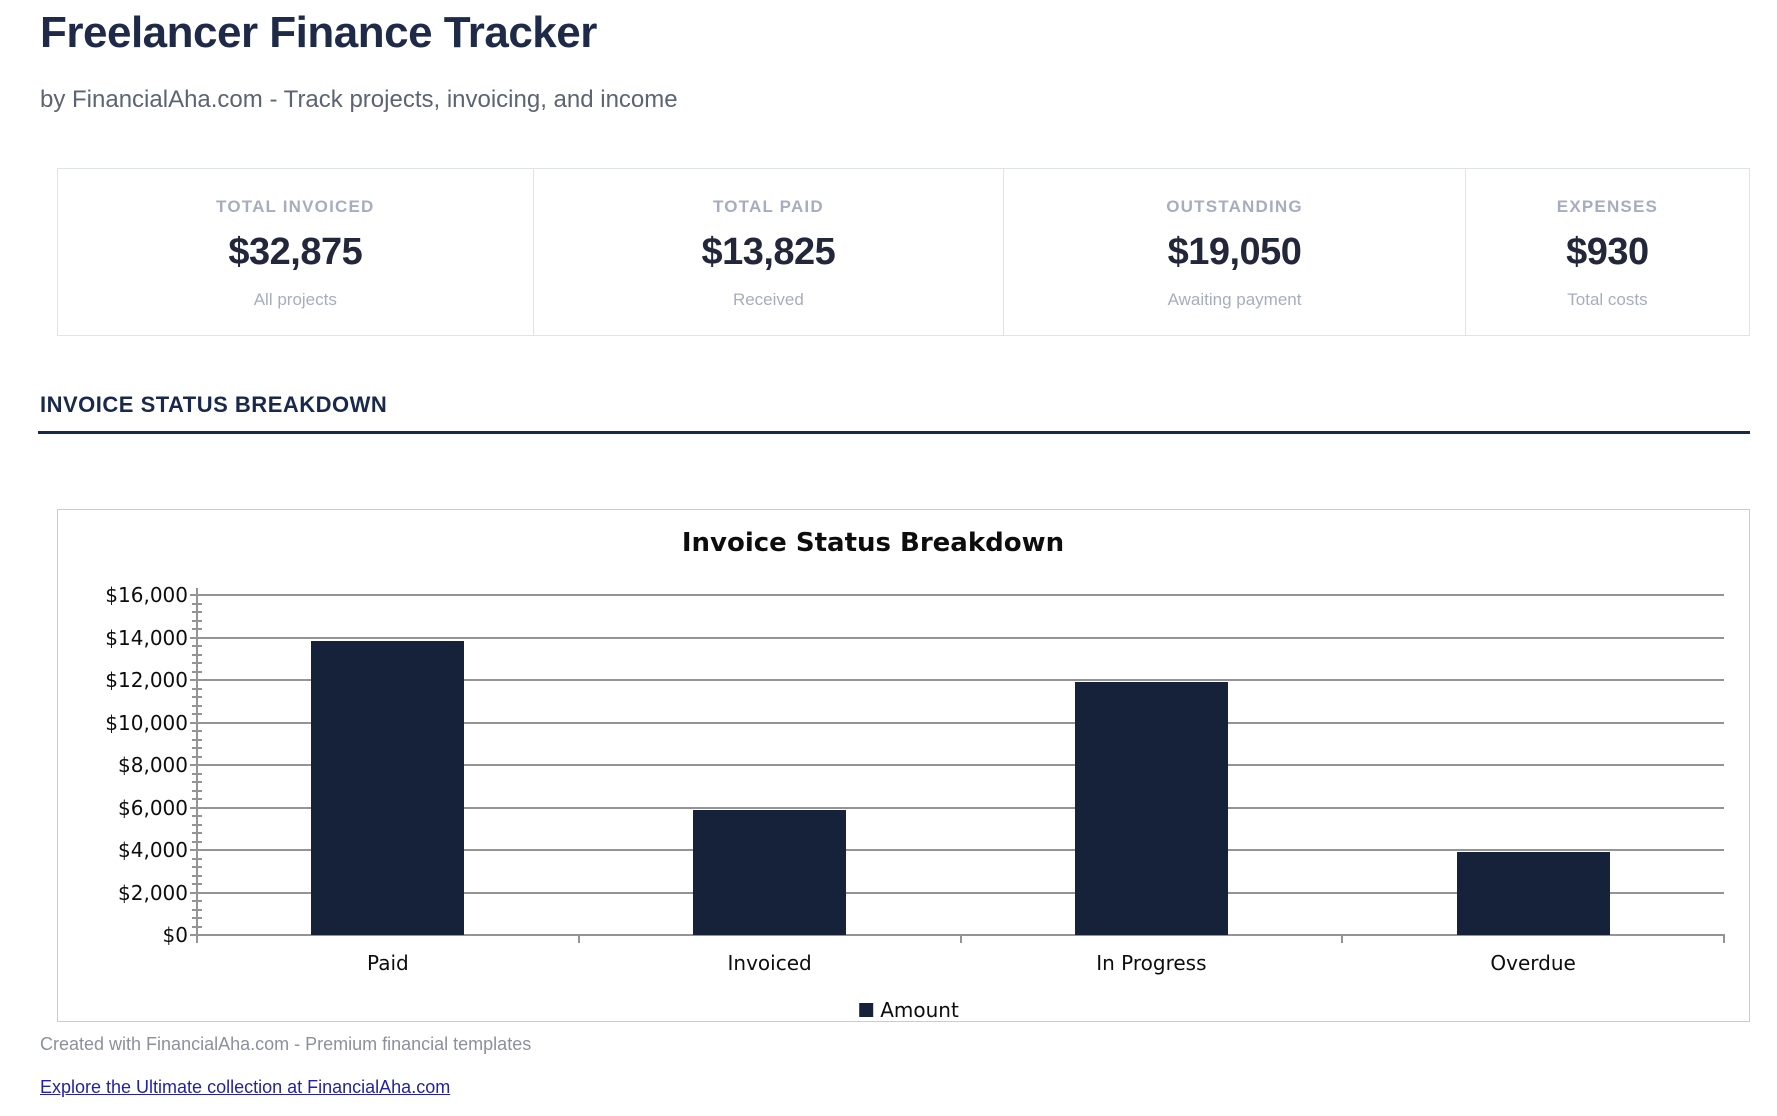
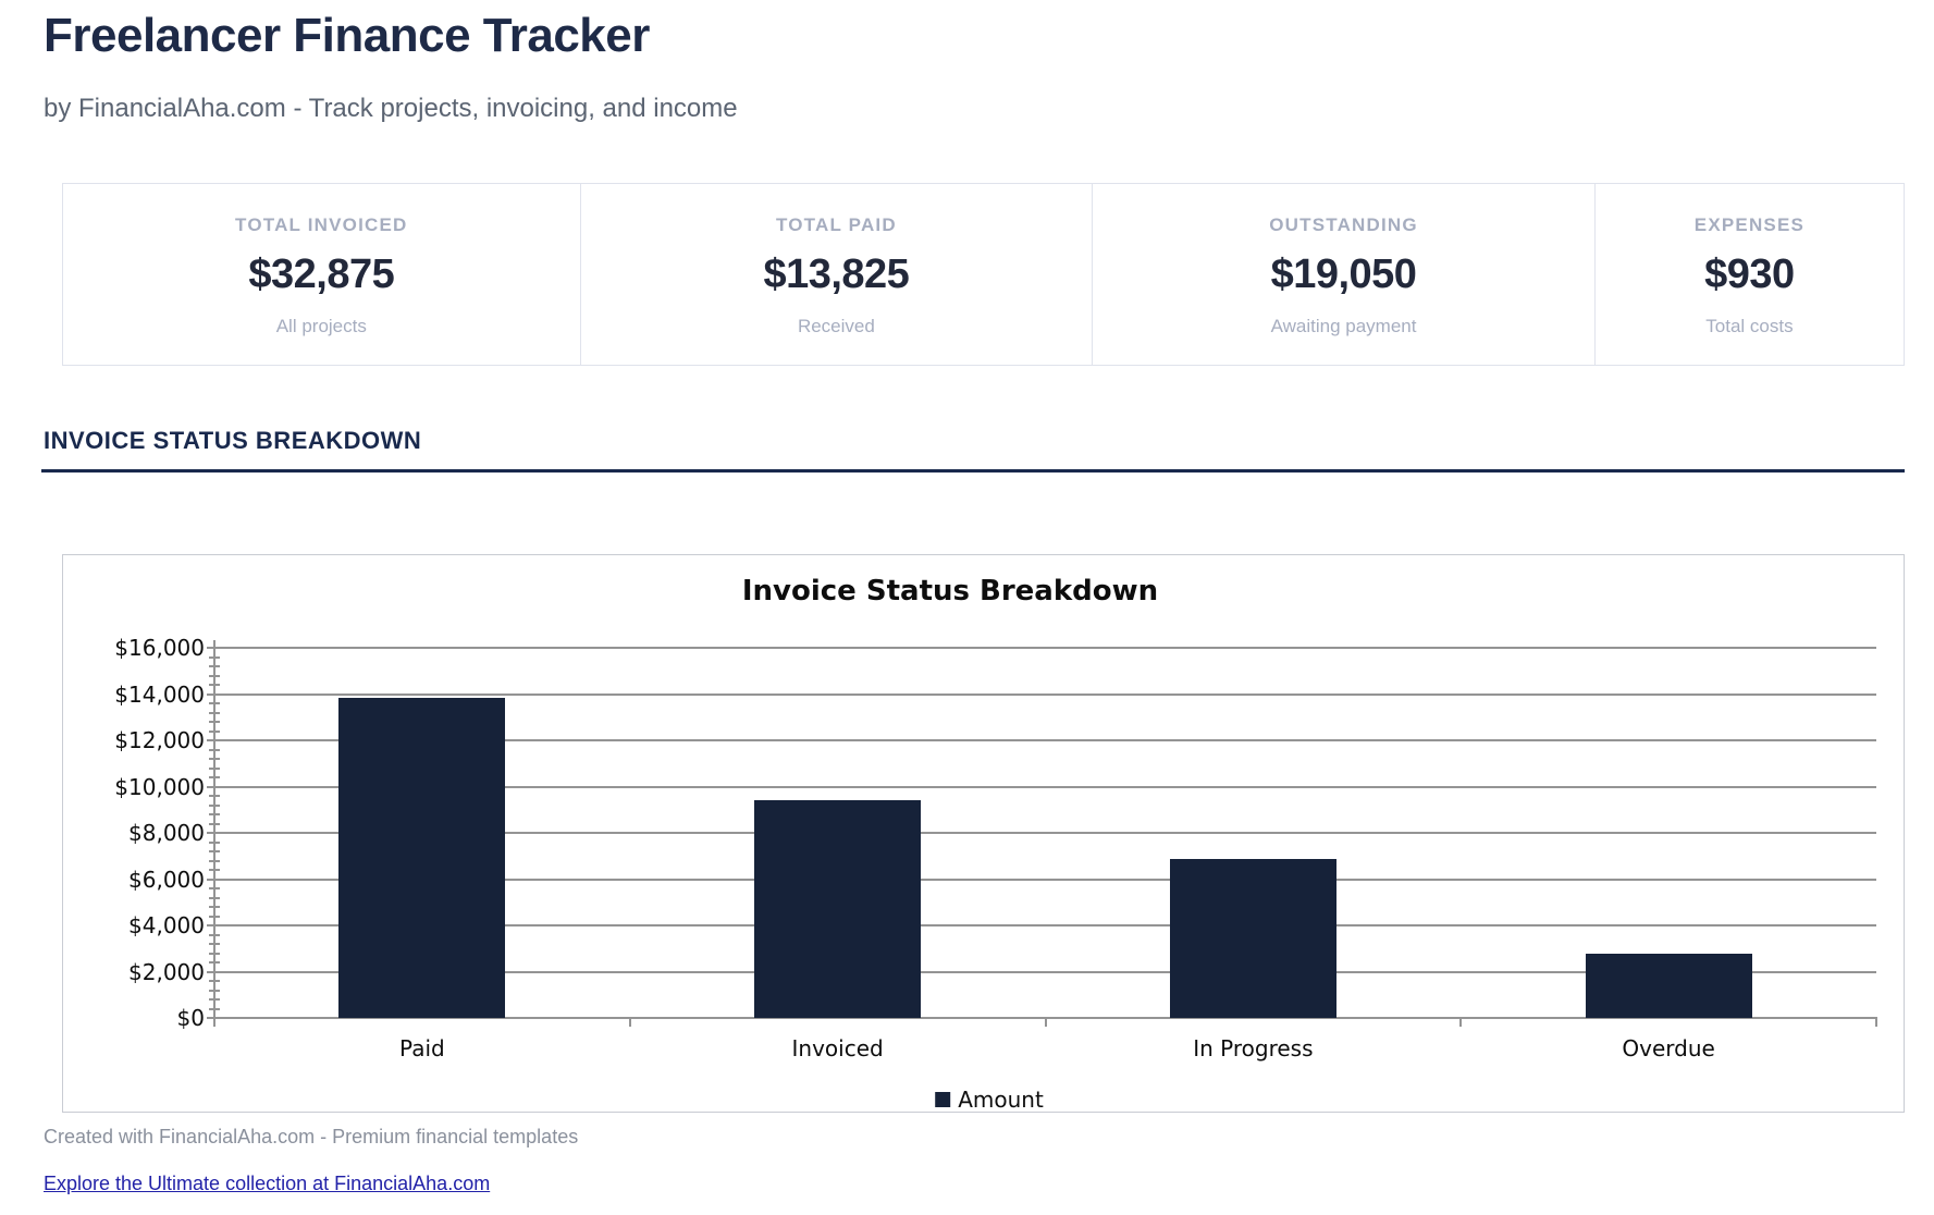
Invoiced: $5900 -> $9400
In Progress: $11900 -> $6800
Overdue: $3900 -> $2800
